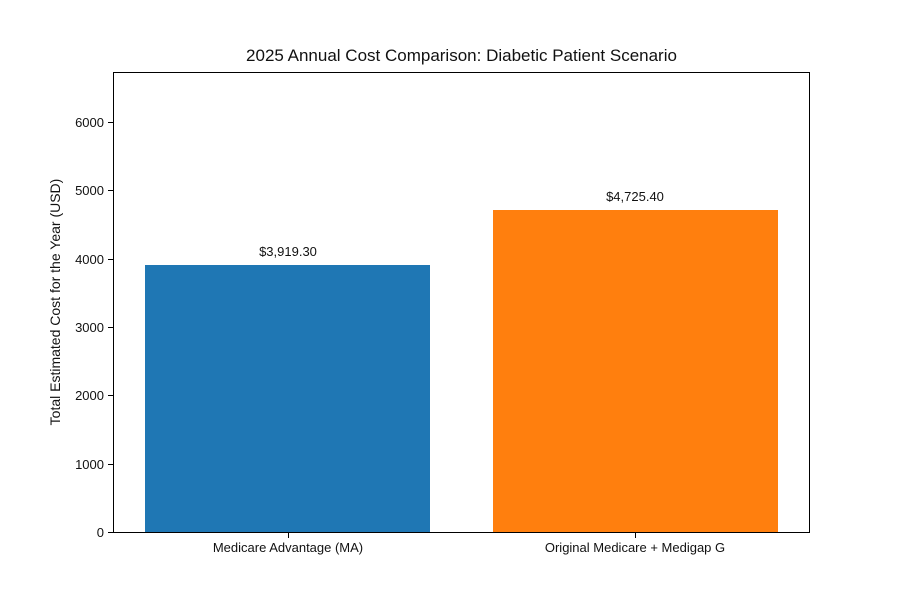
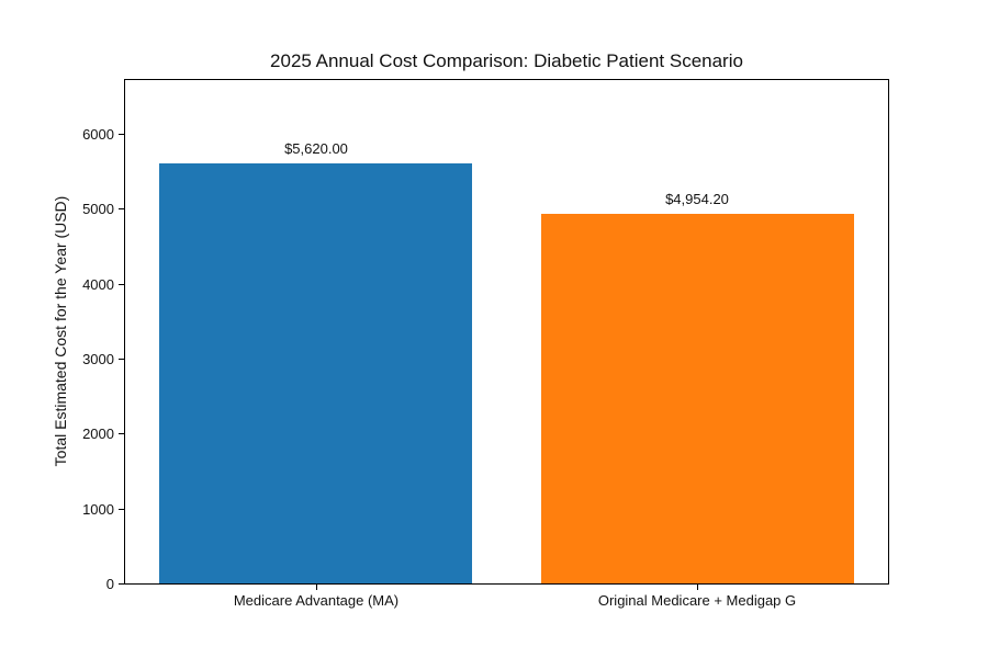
Medicare Advantage (MA): $3,919.30 -> $5,620.00
Original Medicare + Medigap G: $4,725.40 -> $4,954.20
